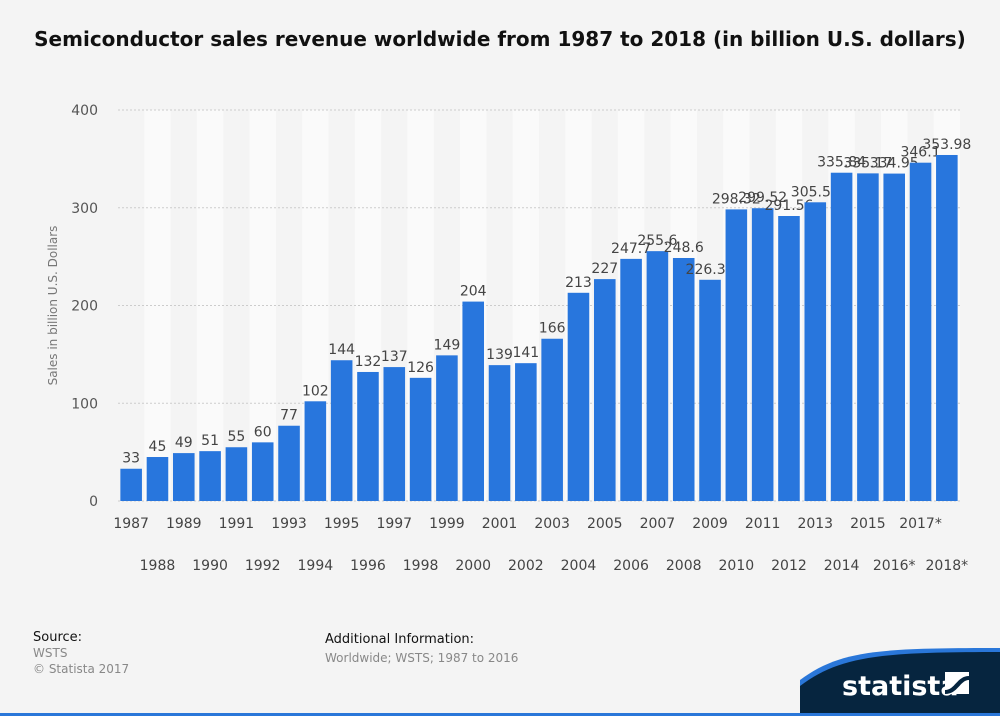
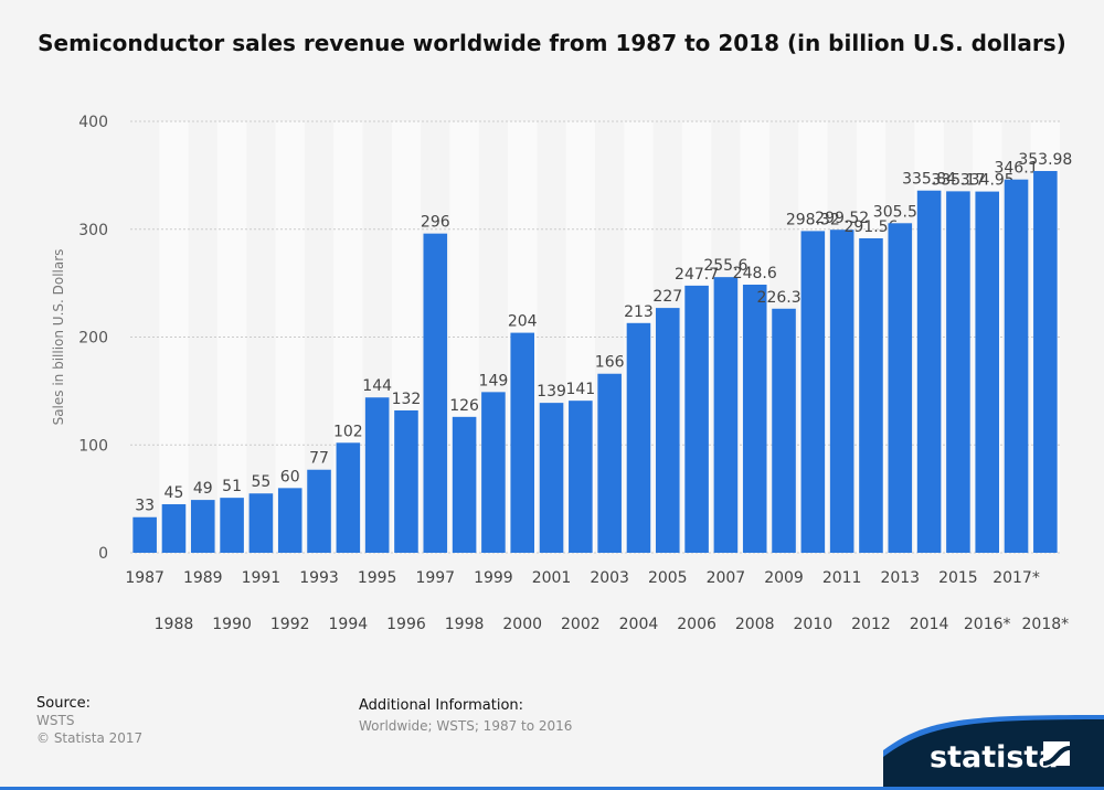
1997: 137 -> 296
